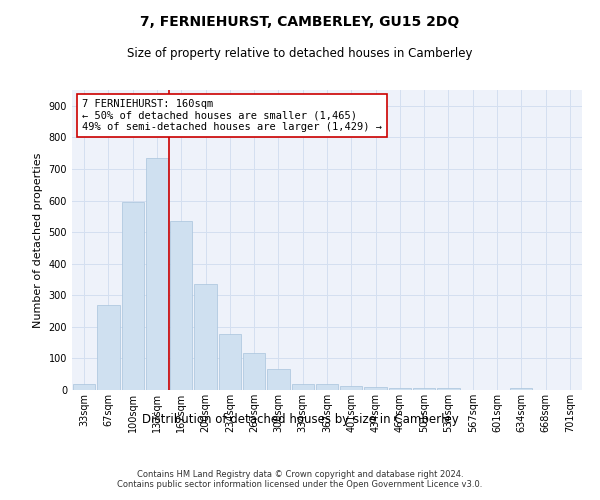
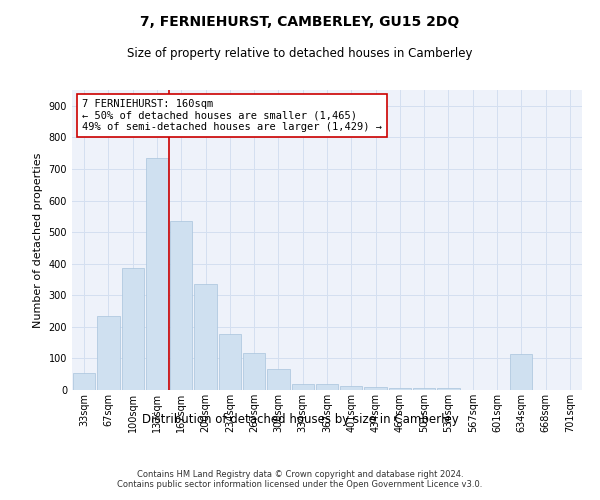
33sqm: 20 -> 55
67sqm: 270 -> 235
100sqm: 595 -> 385
634sqm: 5 -> 115
